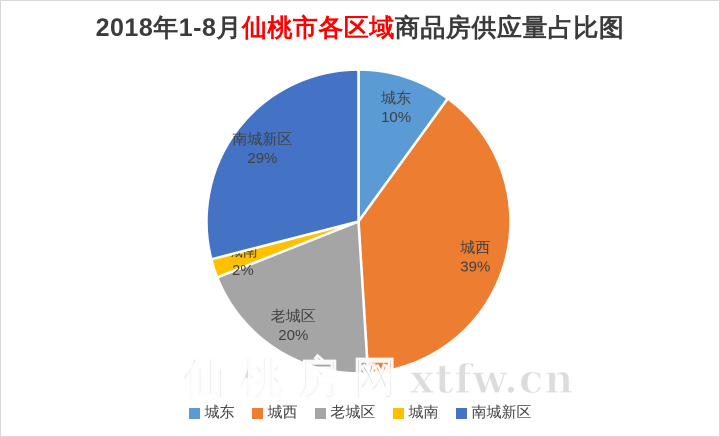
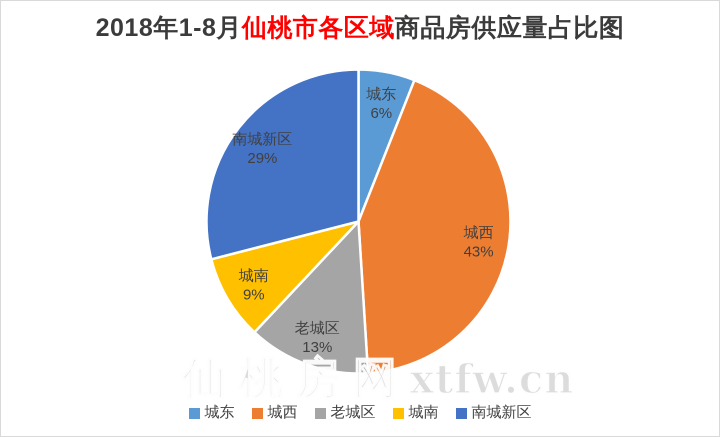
城东: 10% -> 6%
城西: 39% -> 43%
老城区: 20% -> 13%
城南: 2% -> 9%
